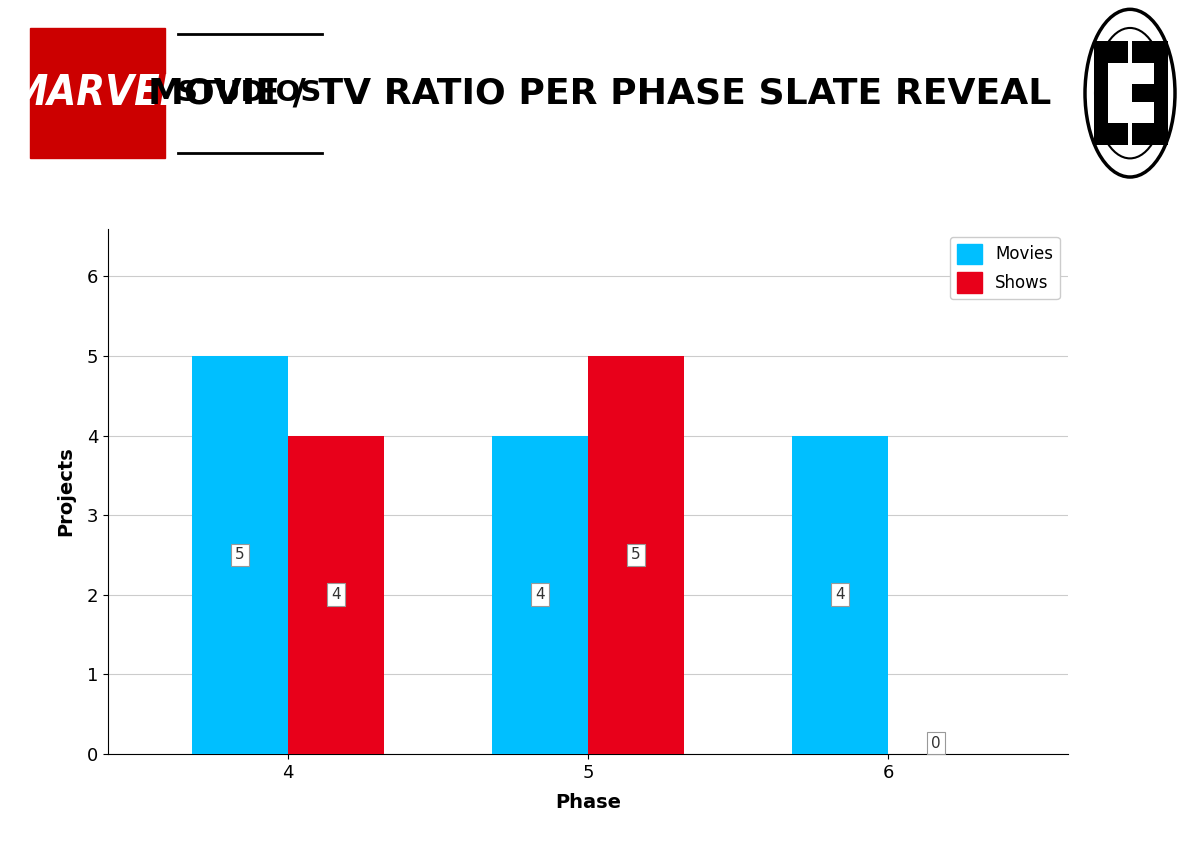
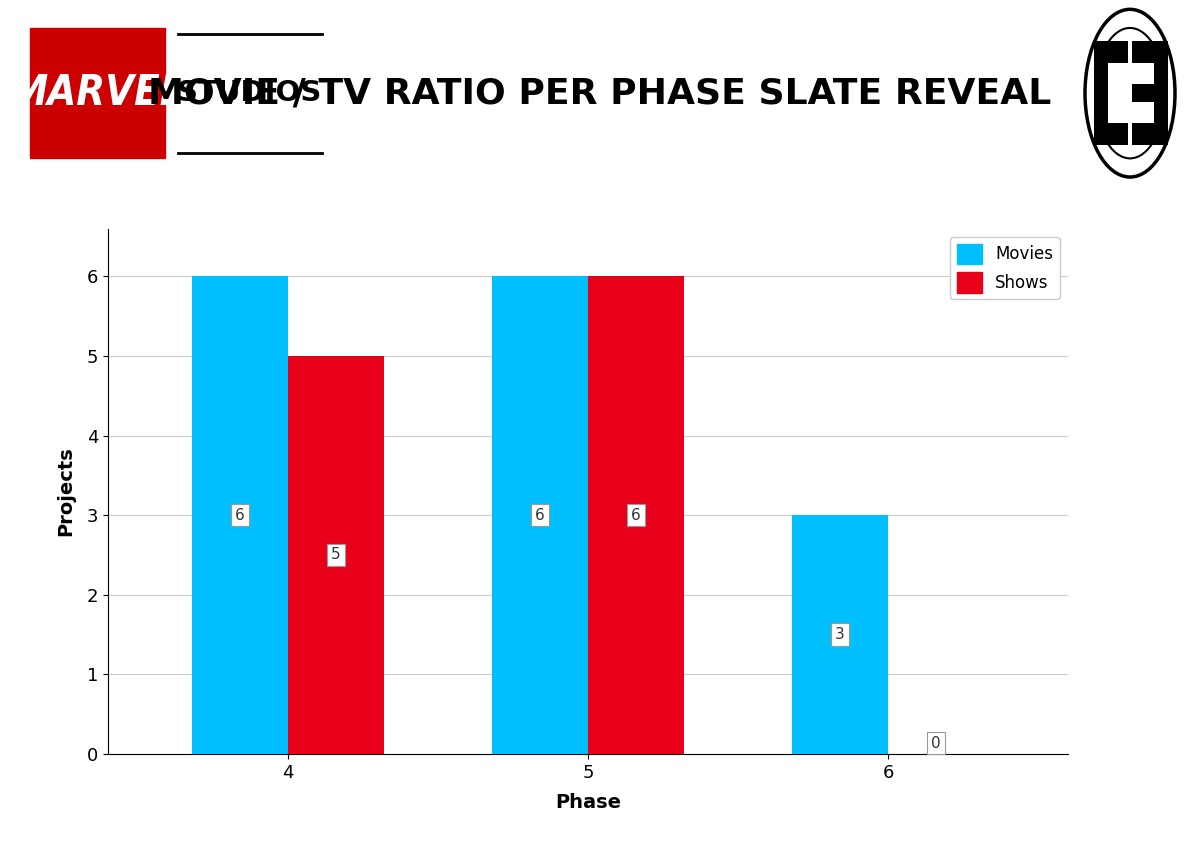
Movies/4: 5 -> 6
Shows/4: 4 -> 5
Movies/5: 4 -> 6
Shows/5: 5 -> 6
Movies/6: 4 -> 3
